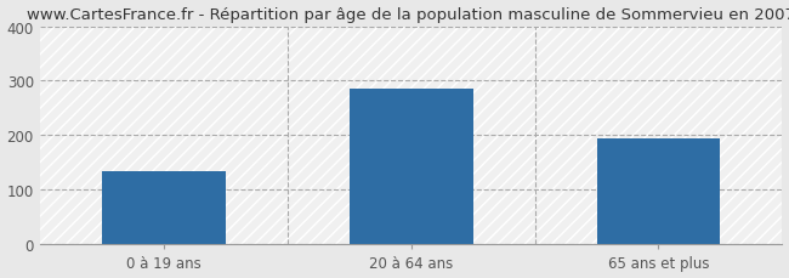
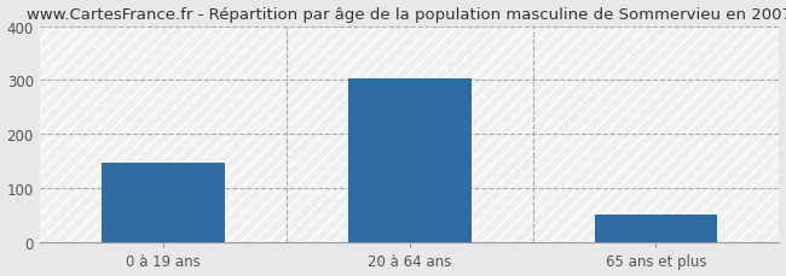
0 à 19 ans: 135 -> 148
20 à 64 ans: 285 -> 303
65 ans et plus: 195 -> 52
